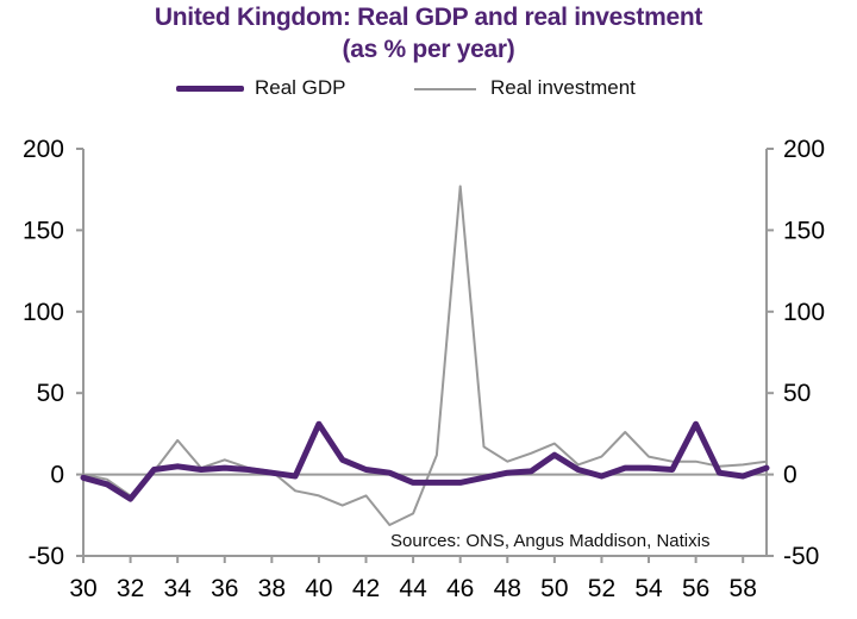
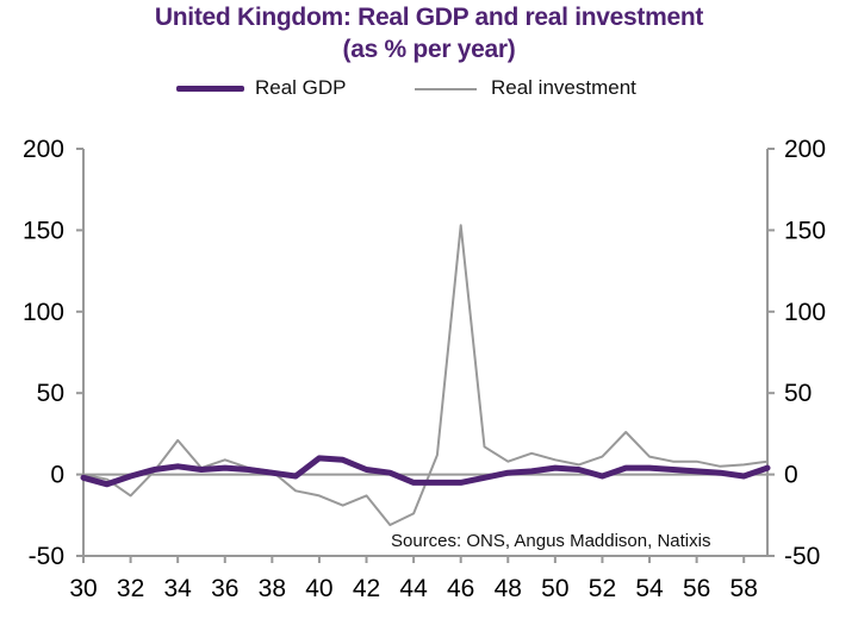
Real GDP/32: -15 -> -1
Real GDP/40: 31 -> 10
Real investment/46: 177 -> 153
Real GDP/50: 12 -> 4
Real investment/50: 19 -> 9
Real GDP/56: 31 -> 2
